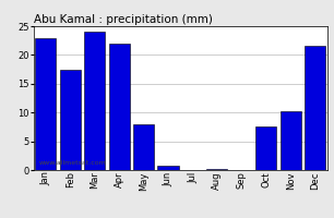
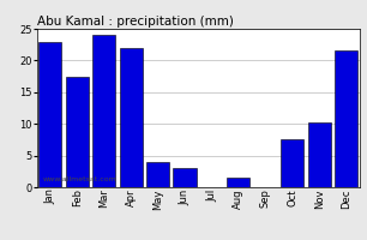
May: 8.0 -> 4.0
Jun: 0.7 -> 3.0
Aug: 0.1 -> 1.6
